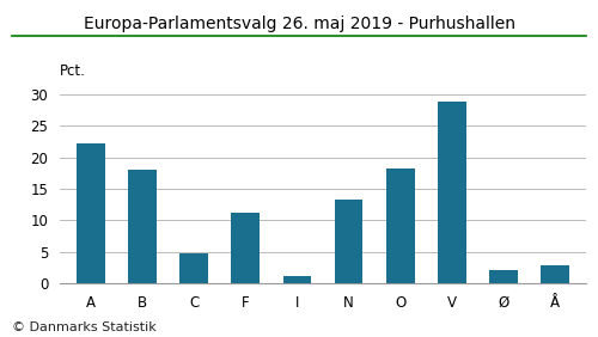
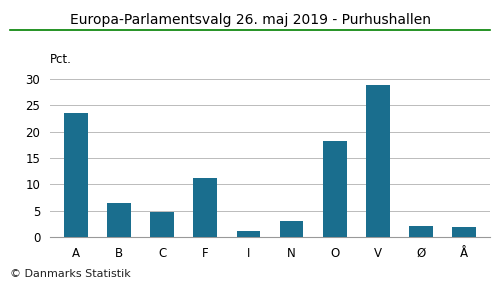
A: 22.2 -> 23.5
B: 18.0 -> 6.4
N: 13.2 -> 3.0
Å: 2.8 -> 1.8
